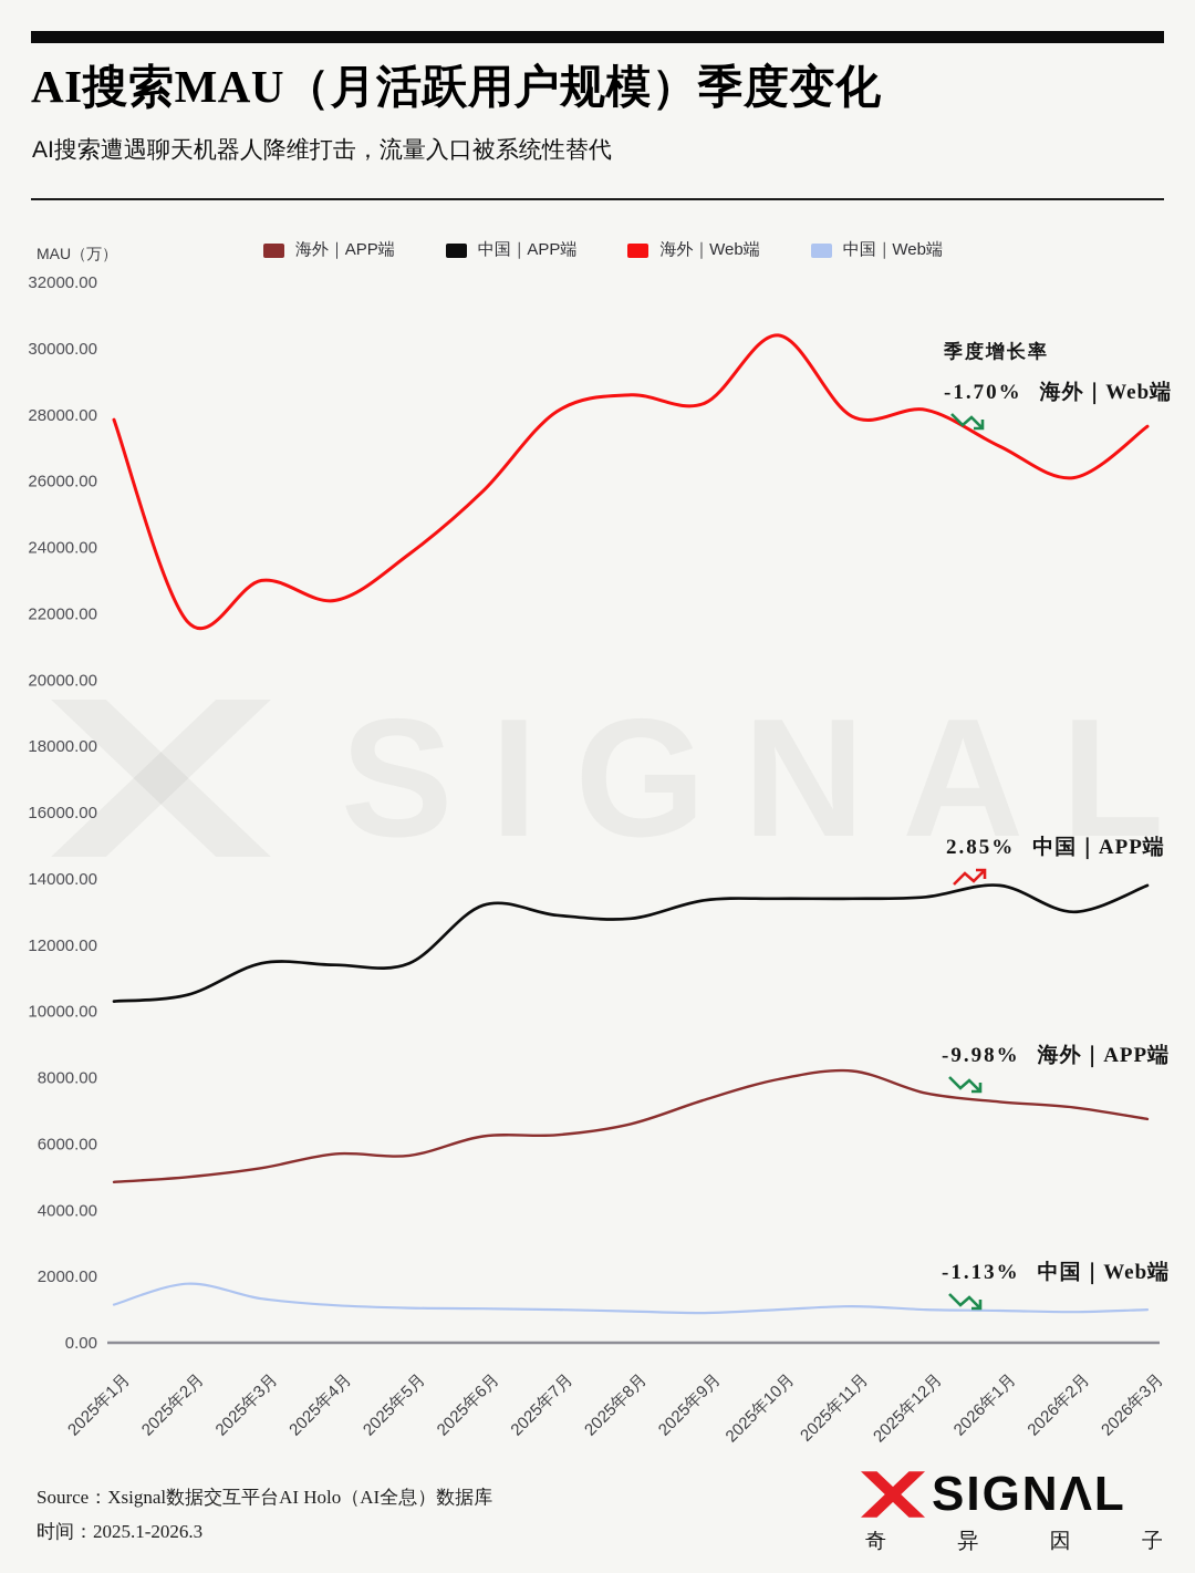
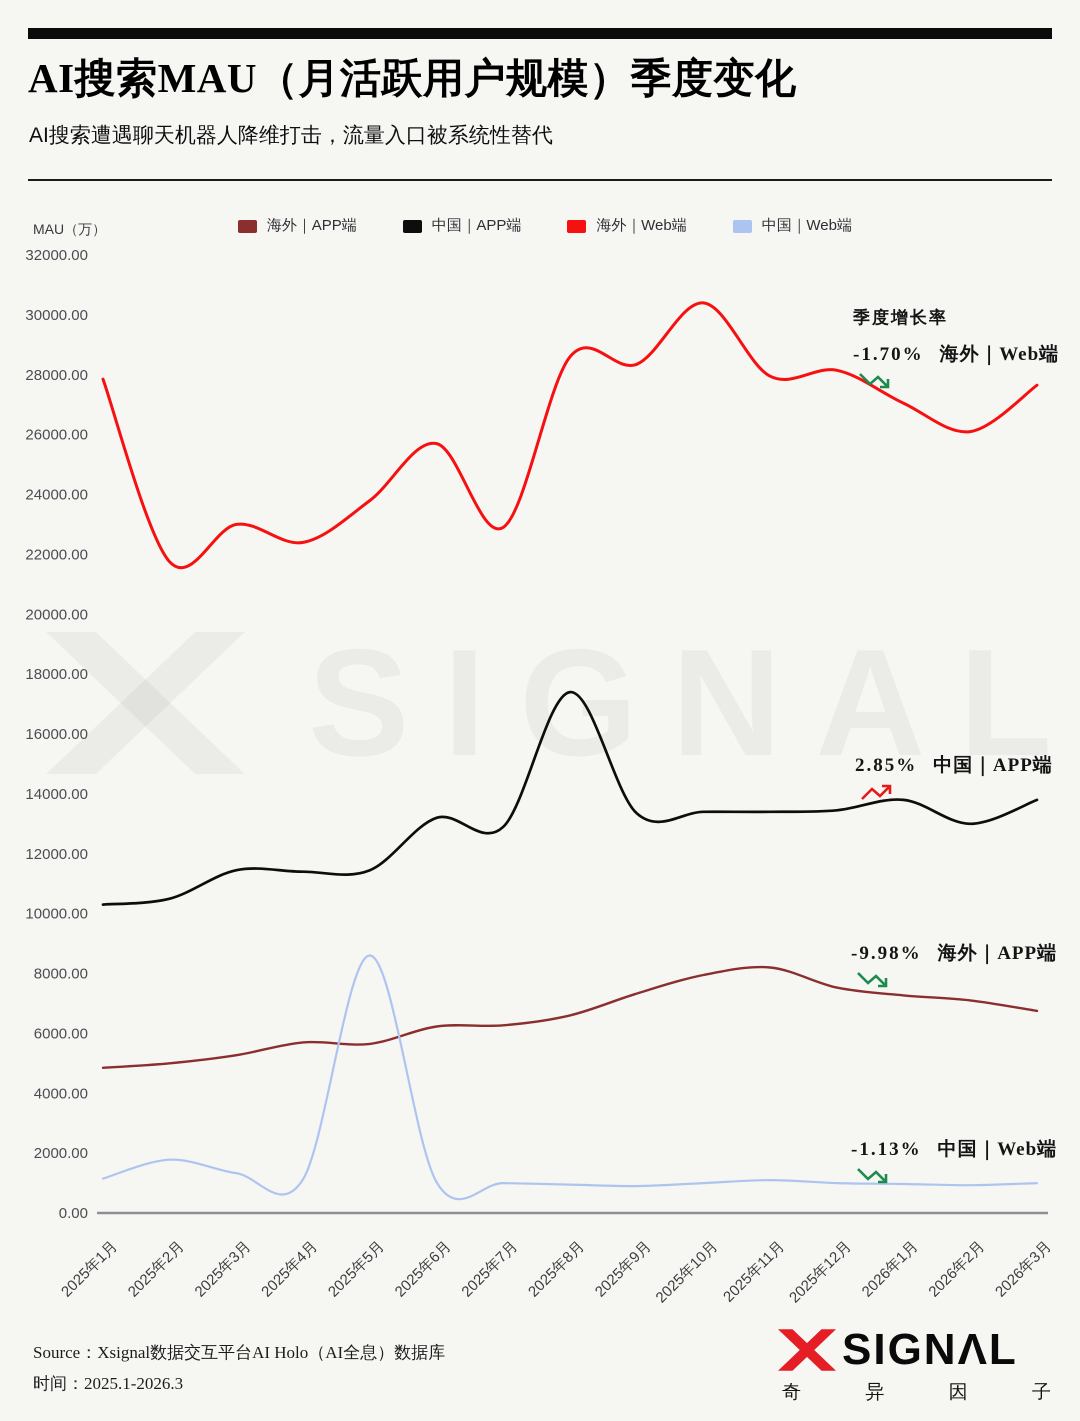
中国｜Web端/2025年5月: 1000 -> 8600
海外｜Web端/2025年7月: 28100 -> 22900
中国｜APP端/2025年8月: 12800 -> 17400
